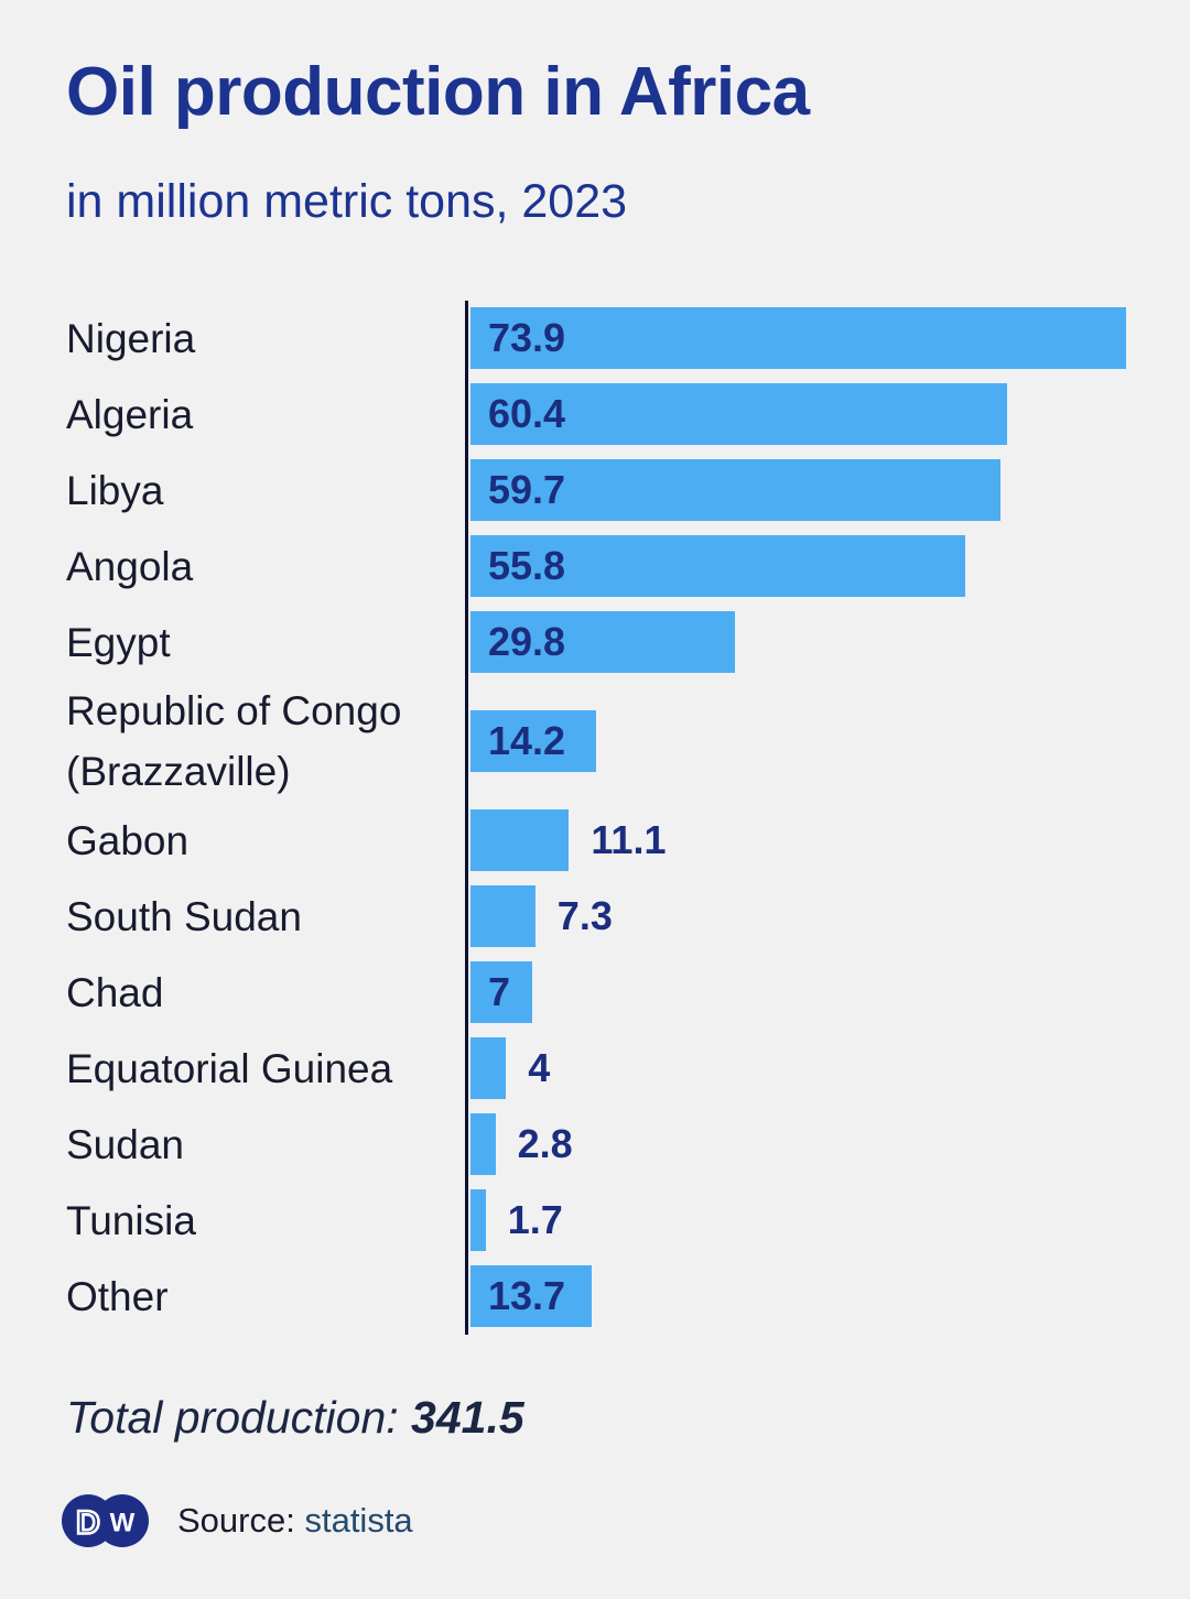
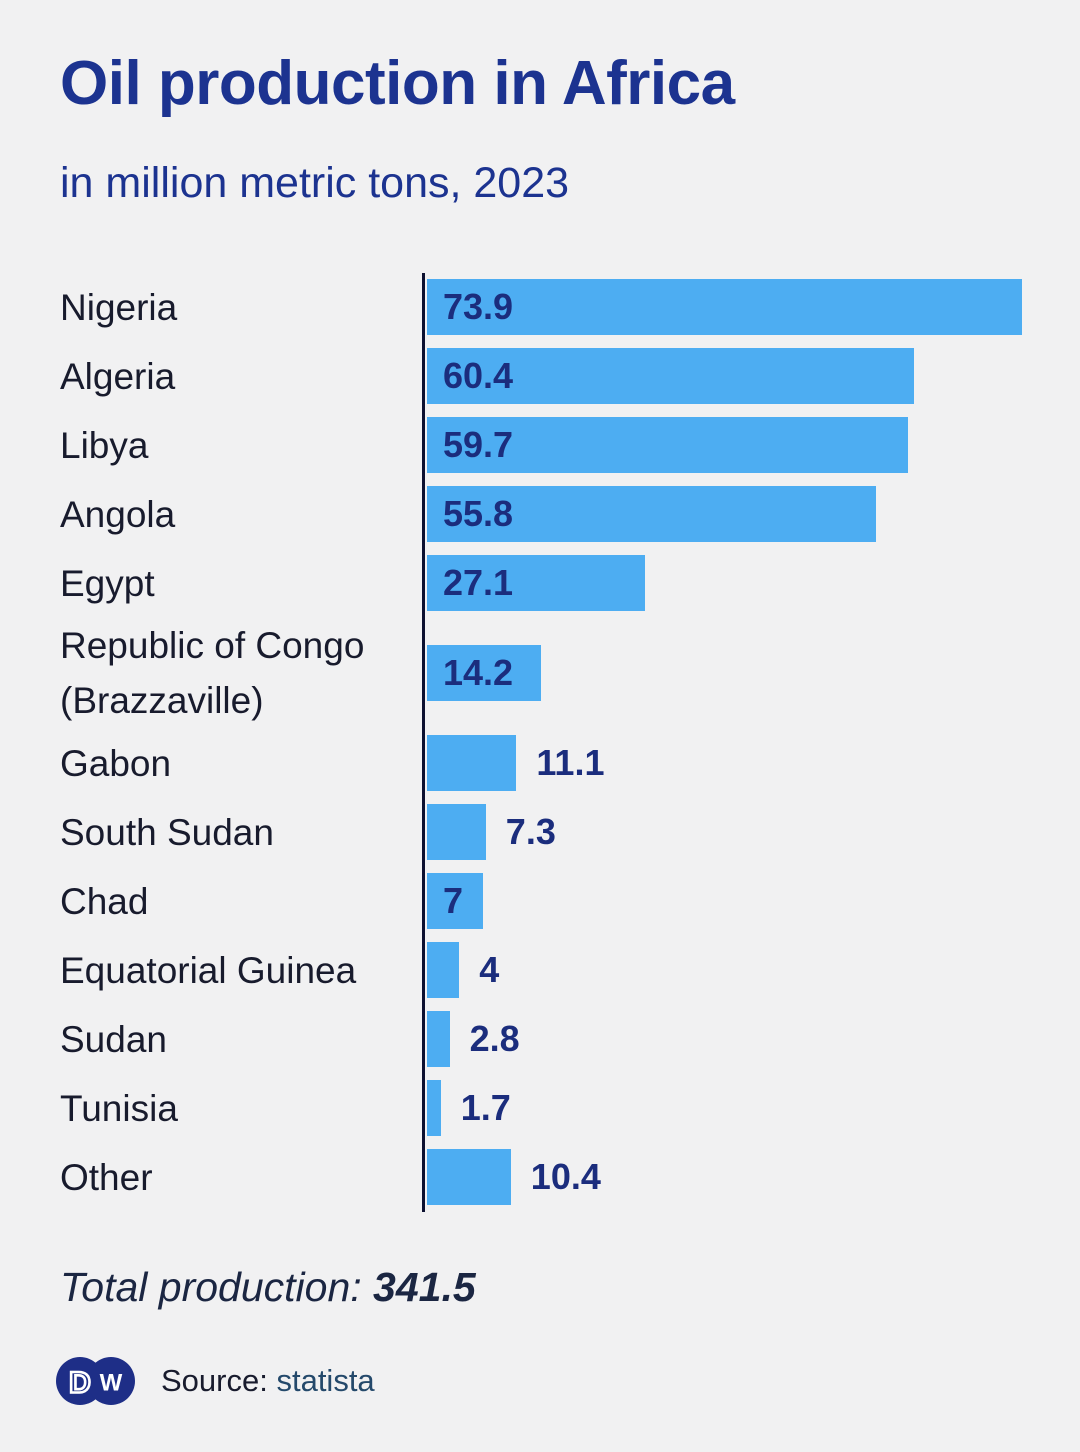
Egypt: 29.8 -> 27.1
Other: 13.7 -> 10.4
